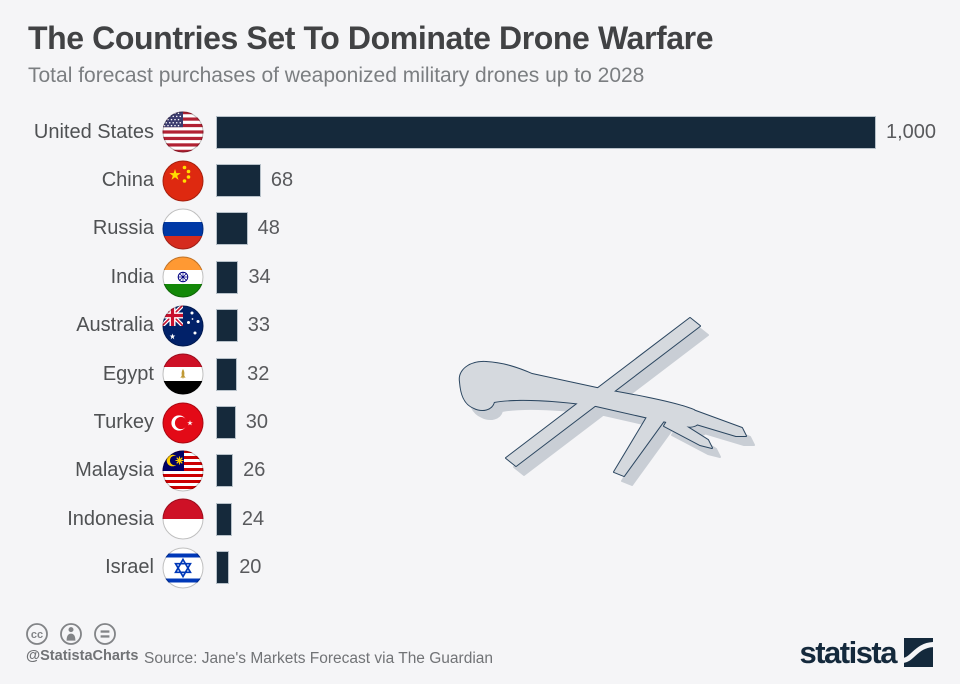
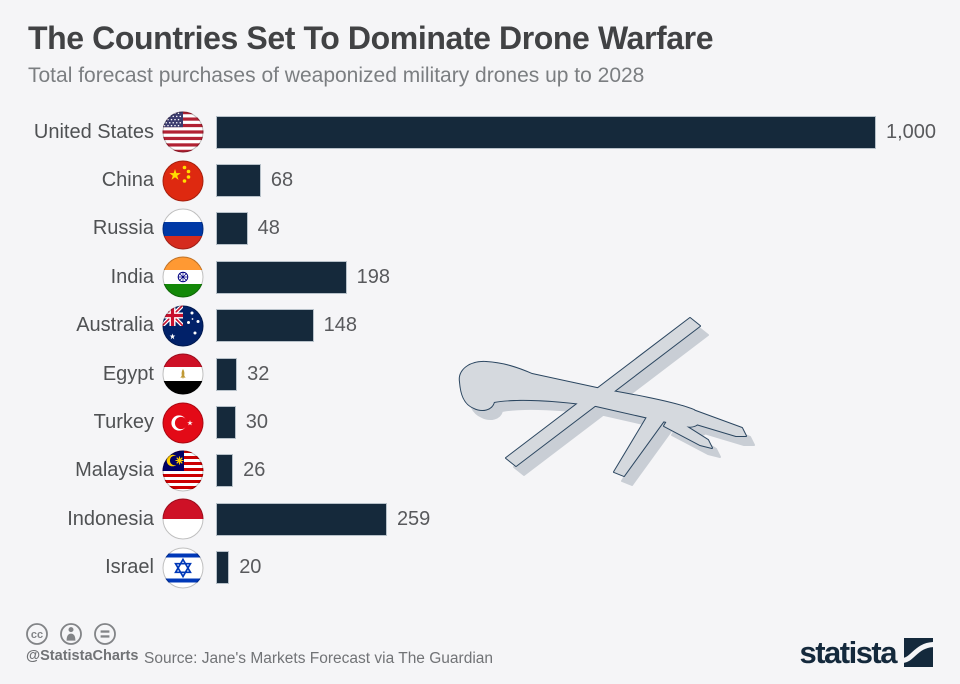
India: 34 -> 198
Australia: 33 -> 148
Indonesia: 24 -> 259
